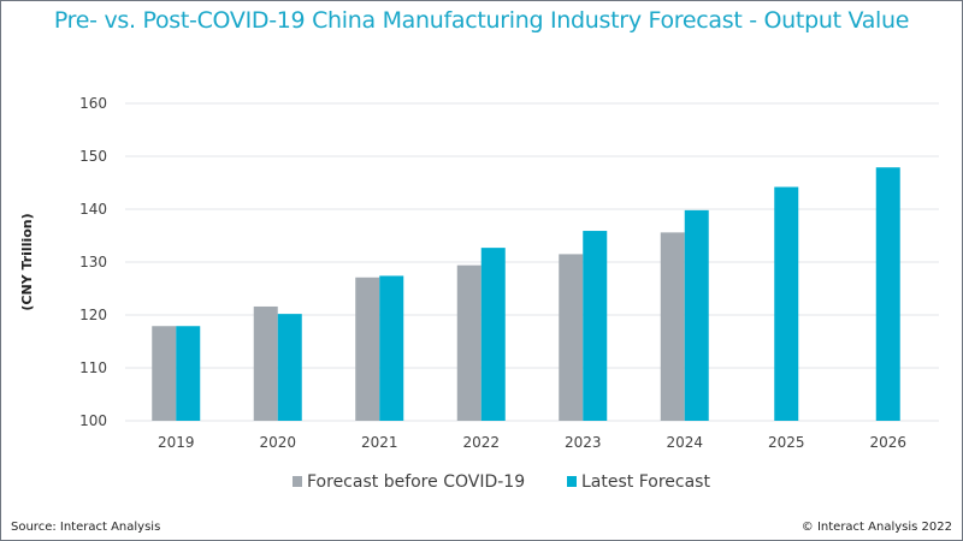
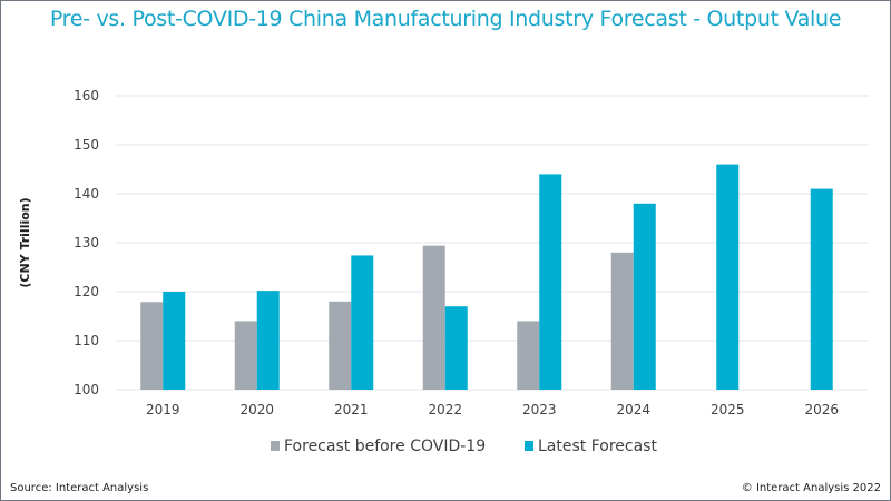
Latest Forecast/2019: 118 -> 120
Forecast before COVID-19/2020: 122 -> 114
Forecast before COVID-19/2021: 127 -> 118
Latest Forecast/2022: 133 -> 117
Forecast before COVID-19/2023: 132 -> 114
Latest Forecast/2023: 136 -> 144
Forecast before COVID-19/2024: 136 -> 128
Latest Forecast/2024: 140 -> 138
Latest Forecast/2025: 144 -> 146
Latest Forecast/2026: 148 -> 141
